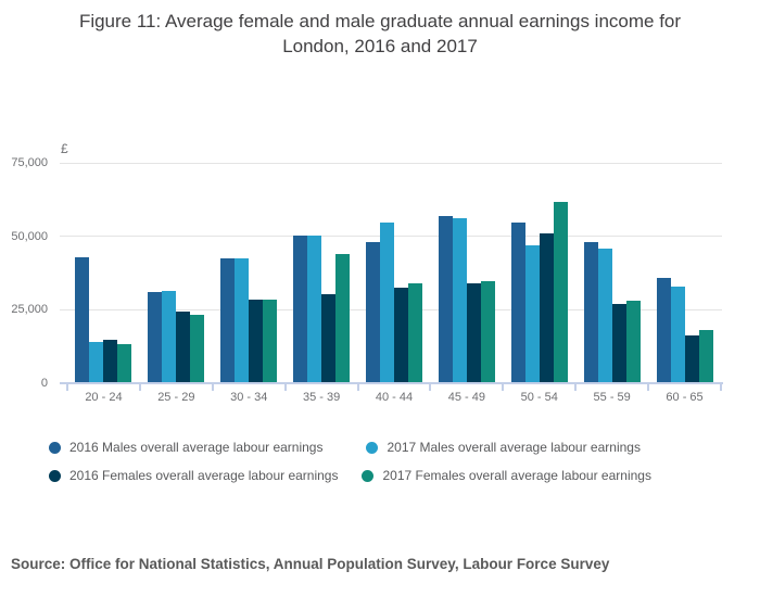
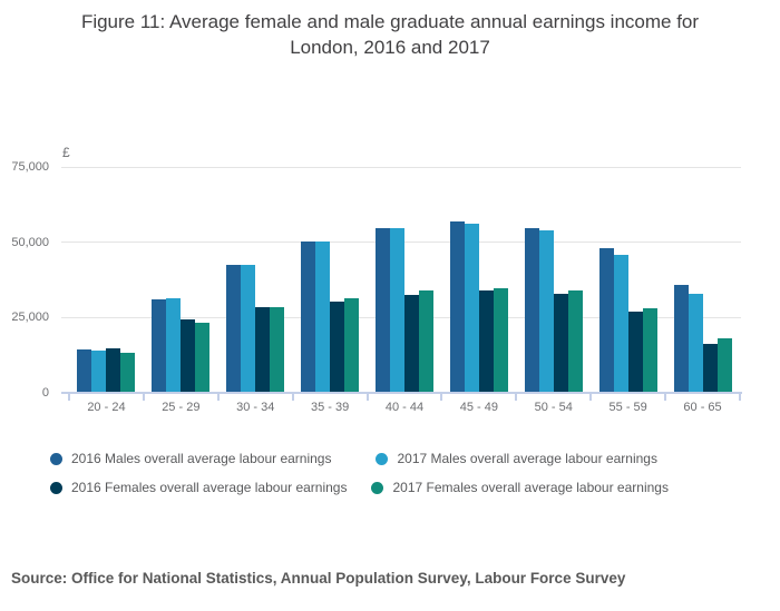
2016 Males overall average labour earnings/20 - 24: 43000 -> 14000
2017 Females overall average labour earnings/35 - 39: 44000 -> 32000
2016 Males overall average labour earnings/40 - 44: 48000 -> 55000
2017 Males overall average labour earnings/50 - 54: 47000 -> 54000
2016 Females overall average labour earnings/50 - 54: 51000 -> 33000
2017 Females overall average labour earnings/50 - 54: 62000 -> 34000
